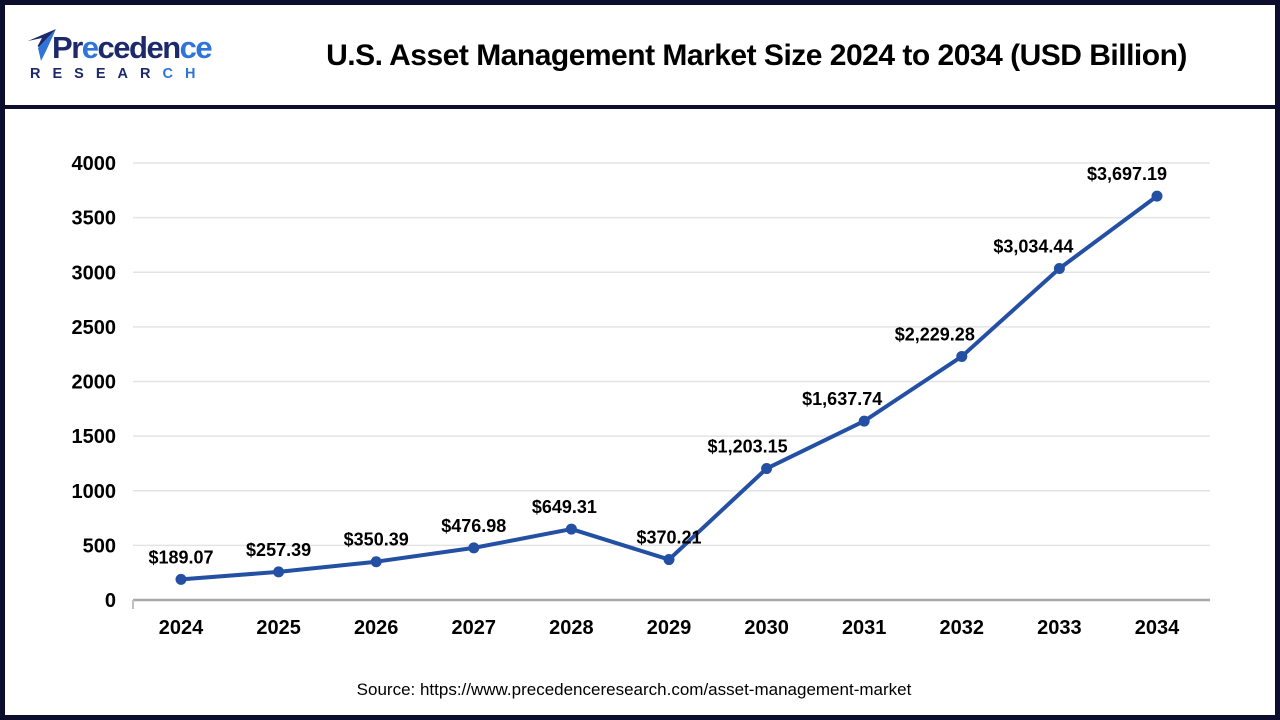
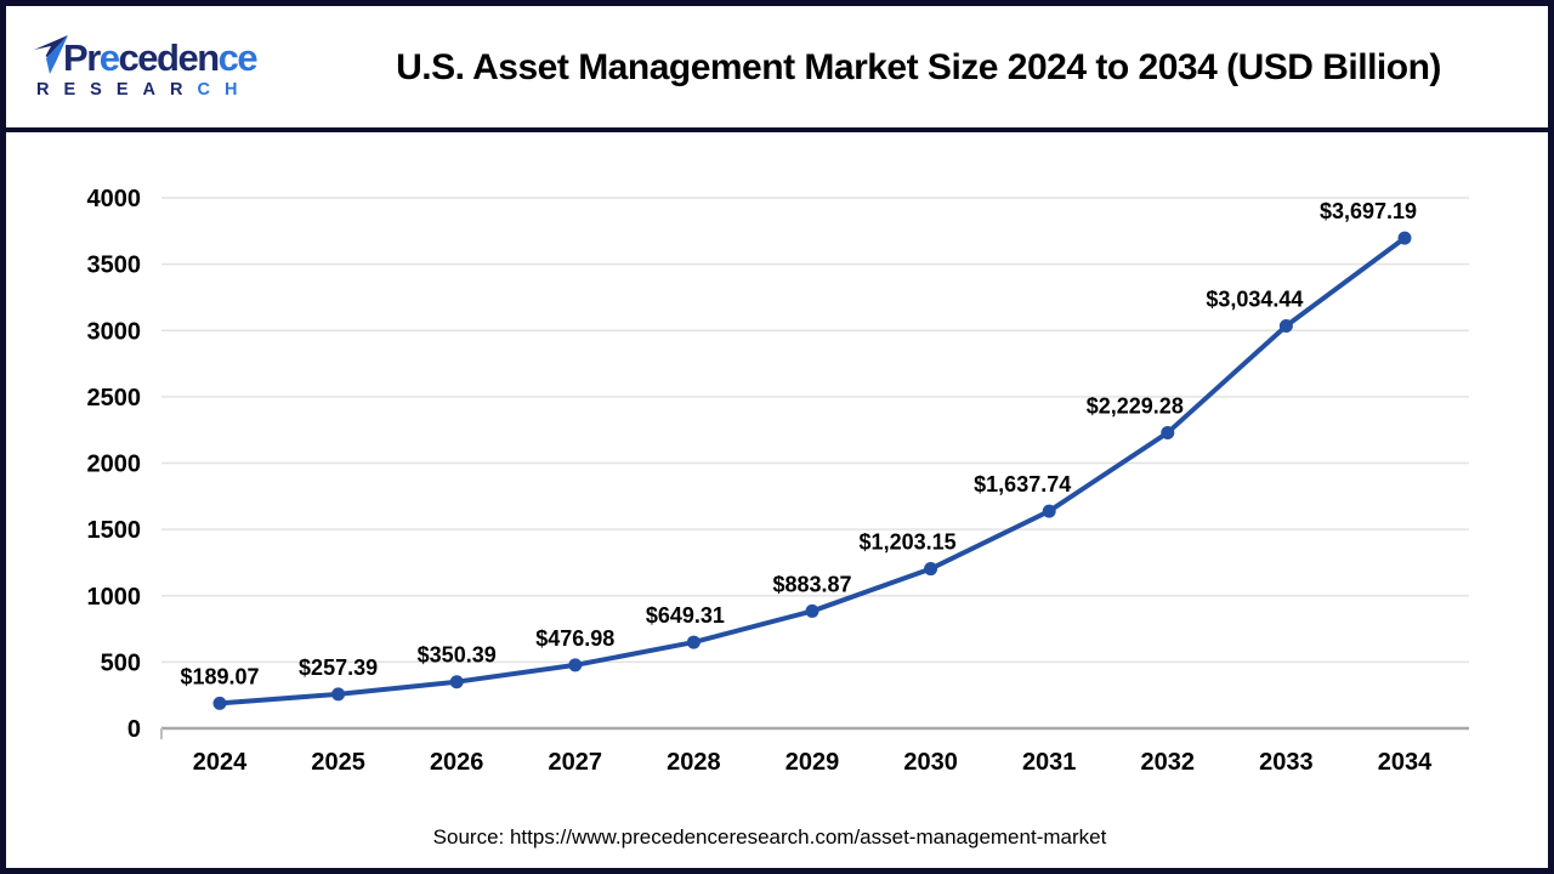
2029: $370.21 -> $883.87
